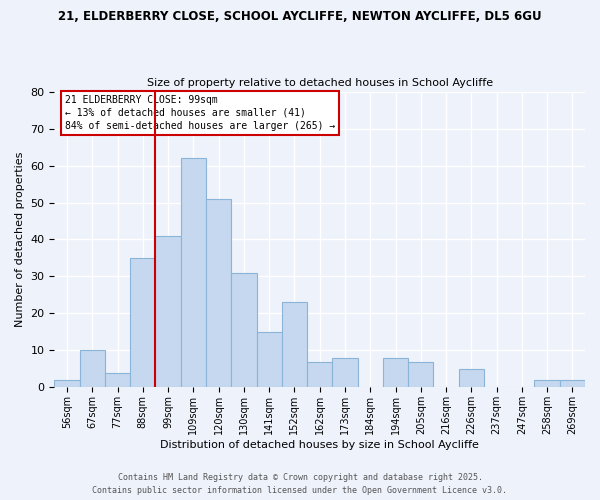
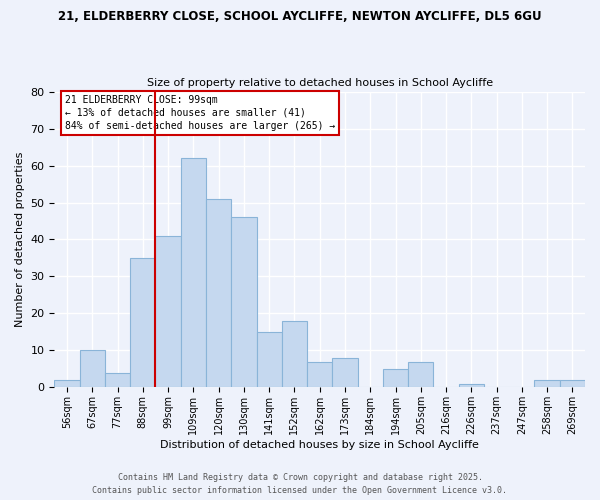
130sqm: 31 -> 46
152sqm: 23 -> 18
194sqm: 8 -> 5
226sqm: 5 -> 1
